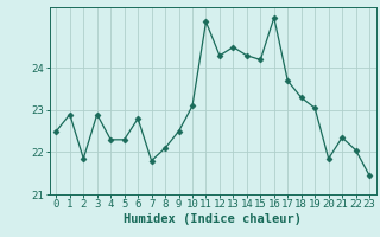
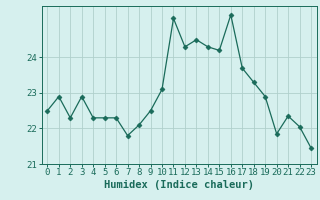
2: 21.85 -> 22.30
6: 22.80 -> 22.30
19: 23.05 -> 22.90
